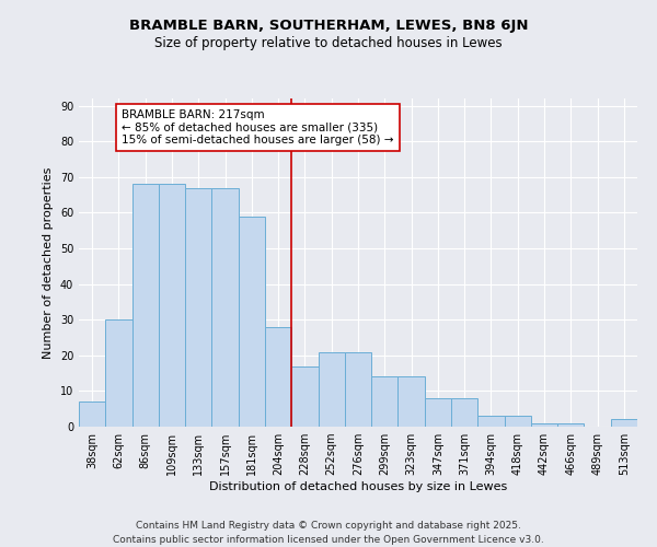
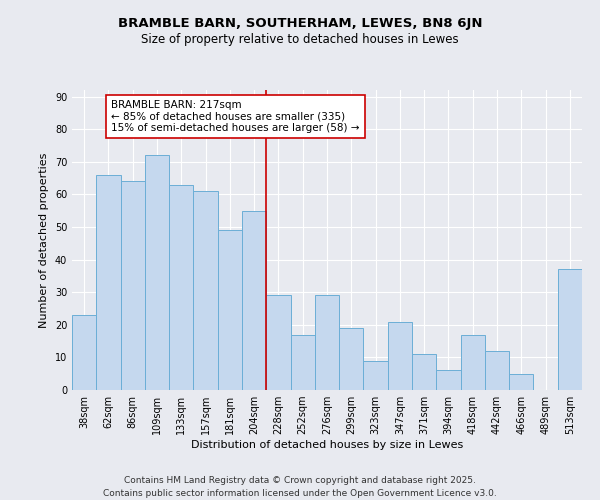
38sqm: 7 -> 23
62sqm: 30 -> 66
86sqm: 68 -> 64
109sqm: 68 -> 72
133sqm: 67 -> 63
157sqm: 67 -> 61
181sqm: 59 -> 49
204sqm: 28 -> 55
228sqm: 17 -> 29
252sqm: 21 -> 17
276sqm: 21 -> 29
299sqm: 14 -> 19
323sqm: 14 -> 9
347sqm: 8 -> 21
371sqm: 8 -> 11
394sqm: 3 -> 6
418sqm: 3 -> 17
442sqm: 1 -> 12
466sqm: 1 -> 5
513sqm: 2 -> 37
